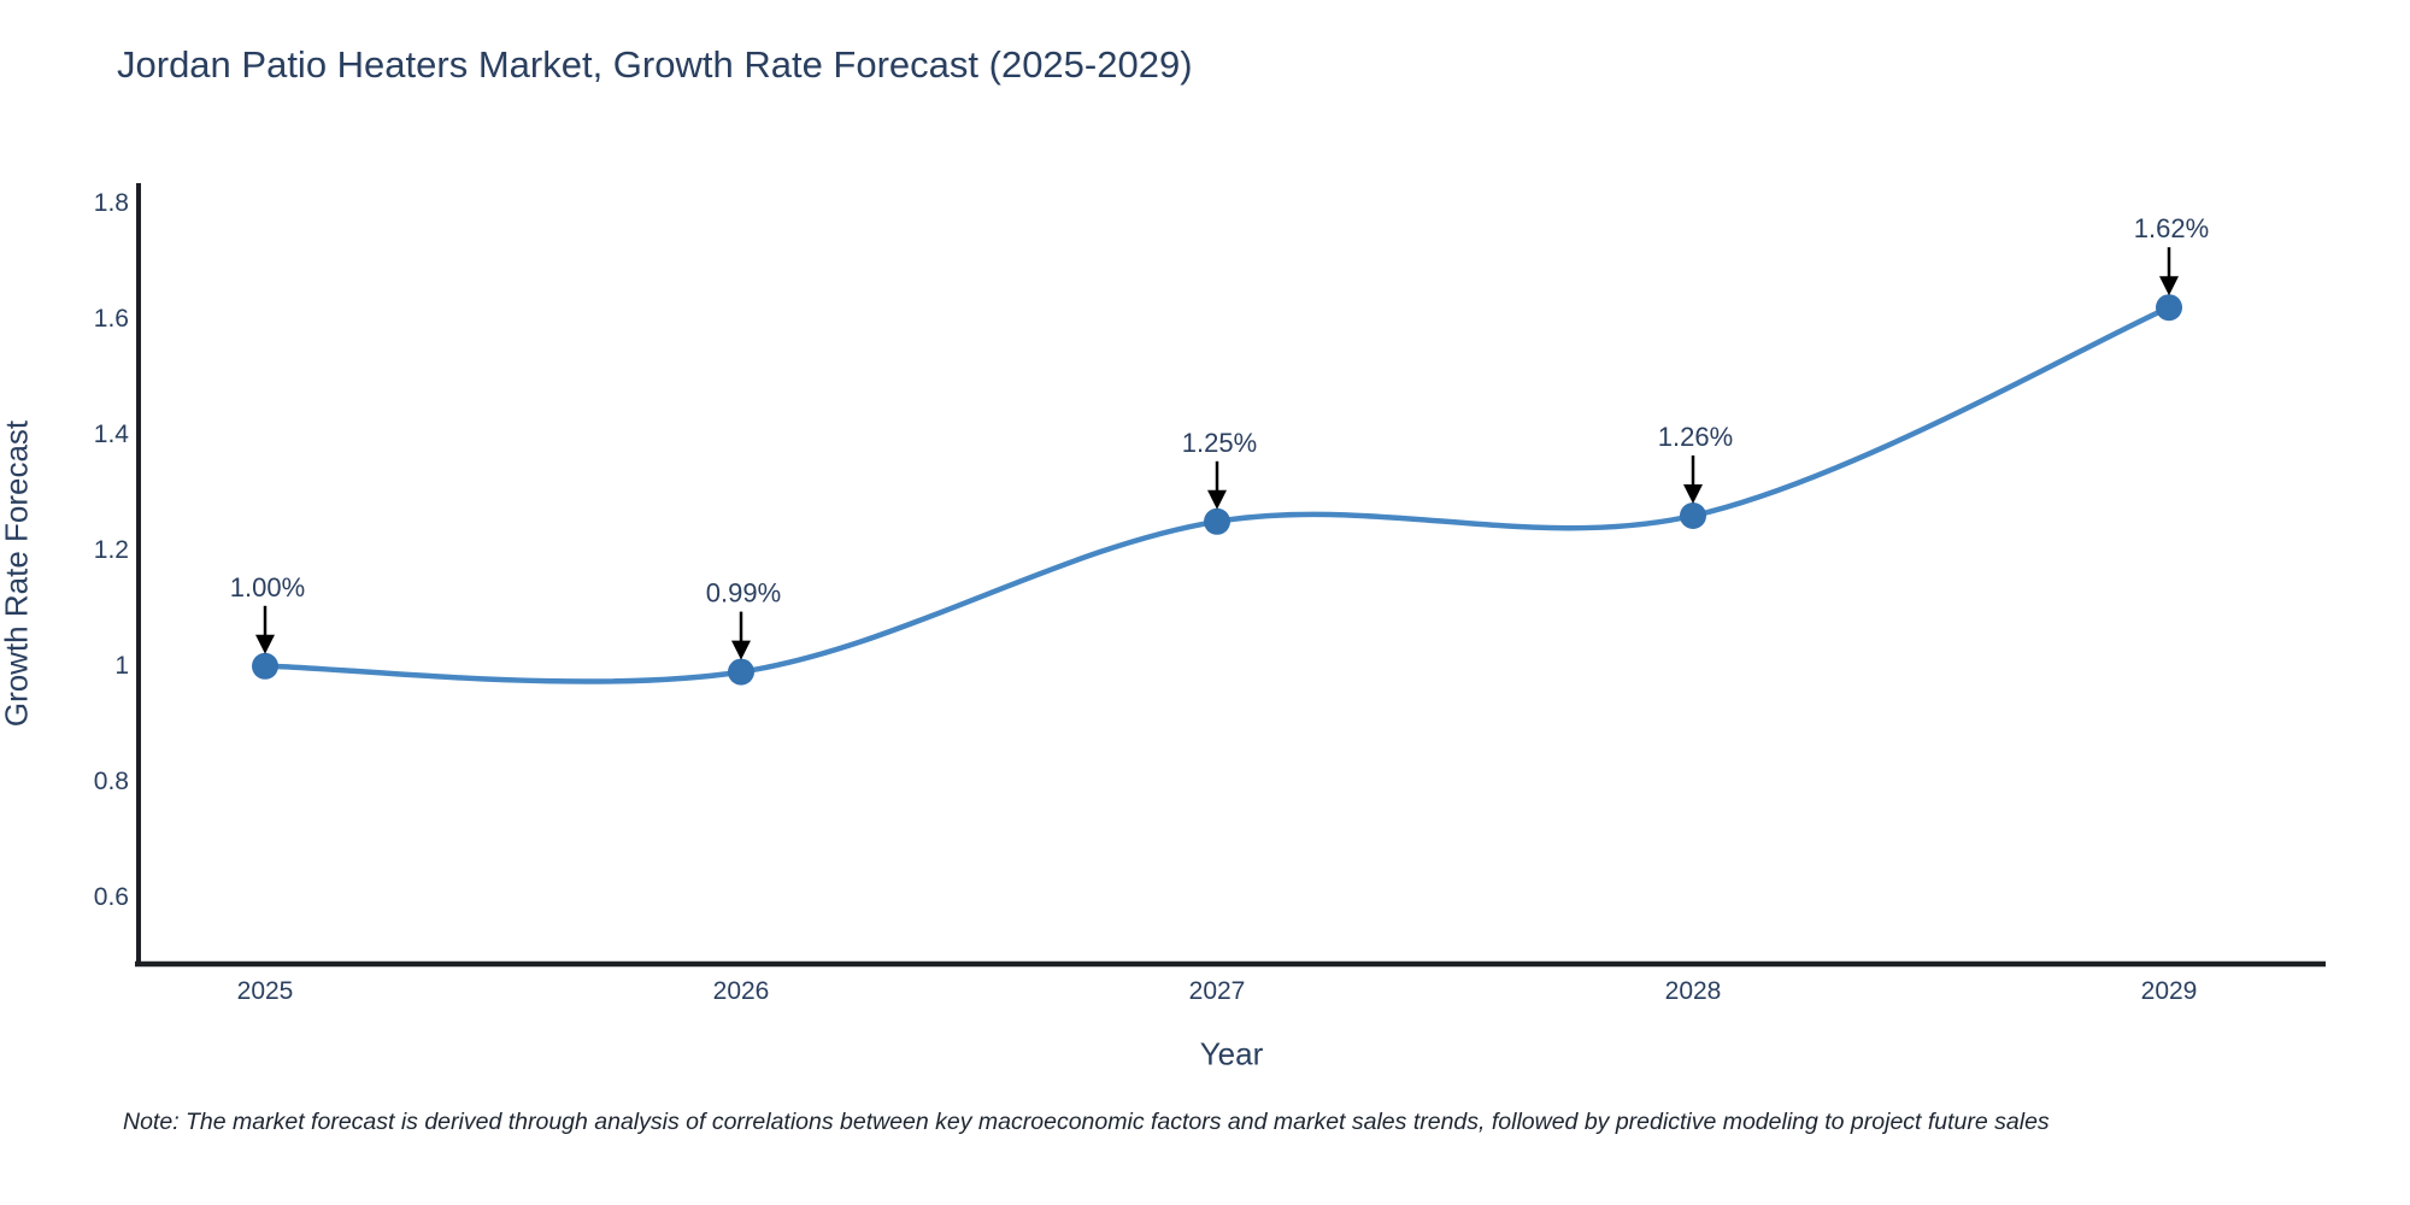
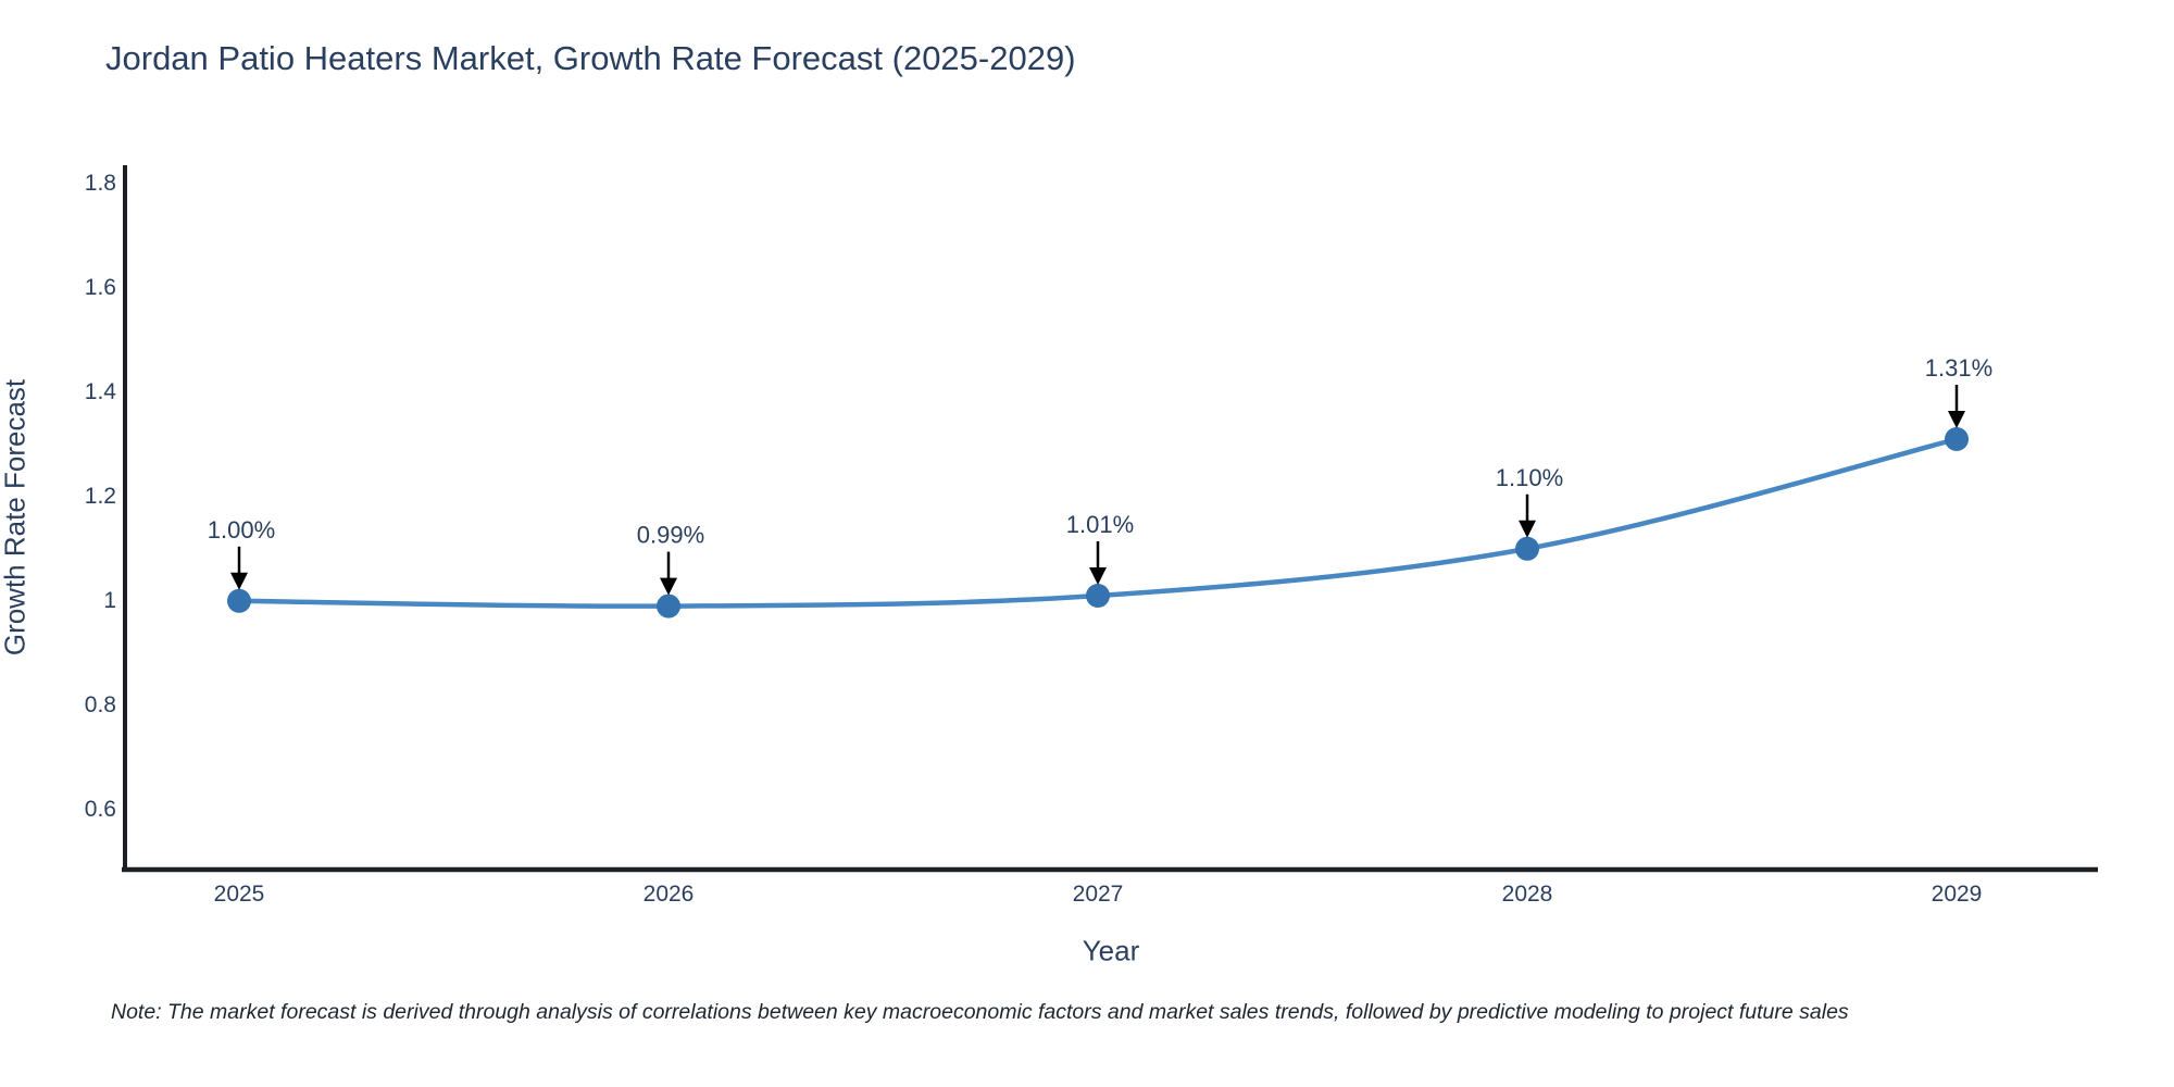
2027: 1.25% -> 1.01%
2028: 1.26% -> 1.10%
2029: 1.62% -> 1.31%
